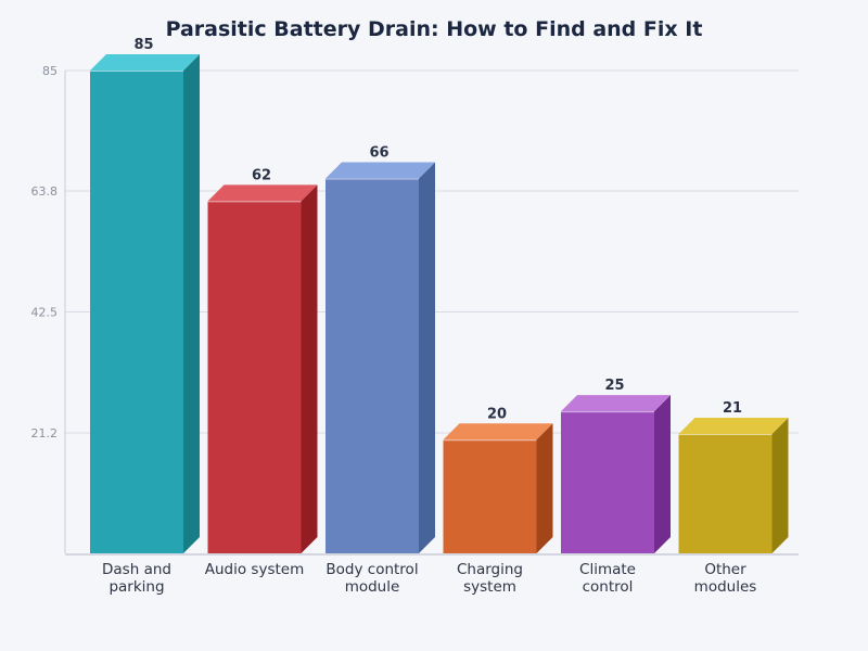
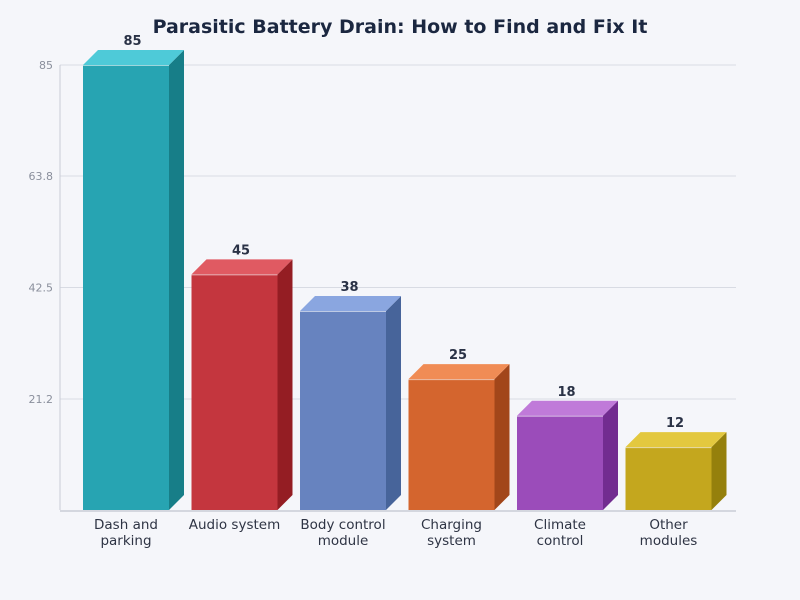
Audio system: 62 -> 45
Body control module: 66 -> 38
Charging system: 20 -> 25
Climate control: 25 -> 18
Other modules: 21 -> 12
